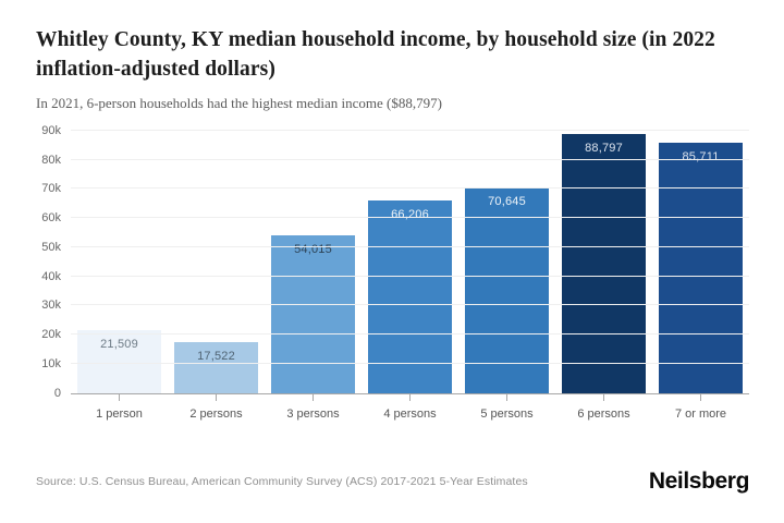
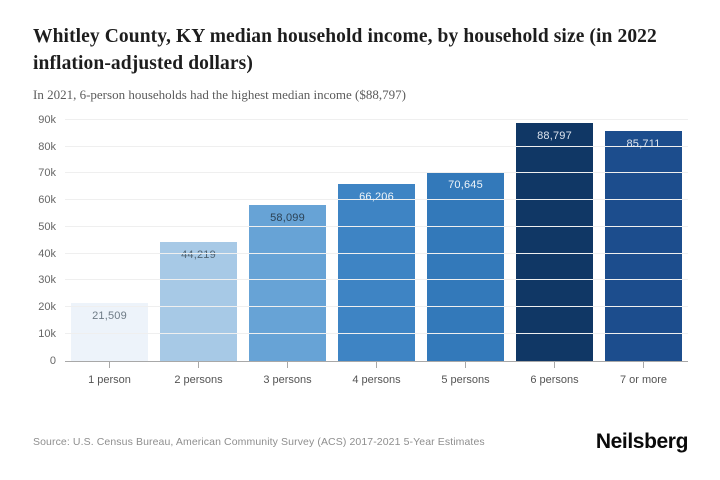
2 persons: 17,522 -> 44,219
3 persons: 54,015 -> 58,099
